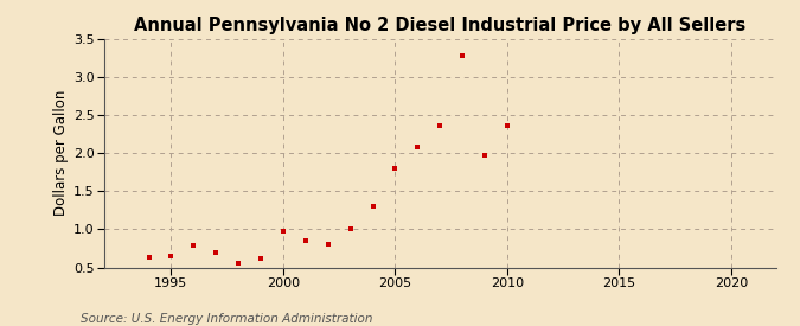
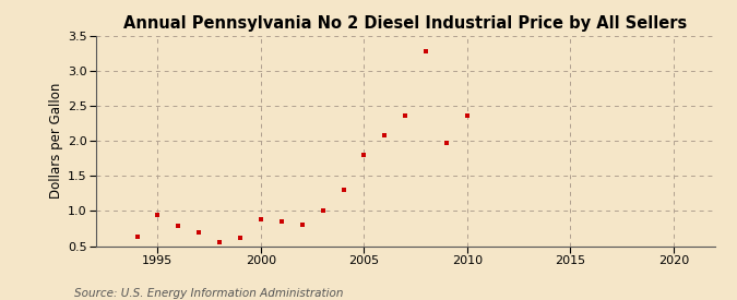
1995: 0.65 -> 0.94
2000: 0.97 -> 0.88
